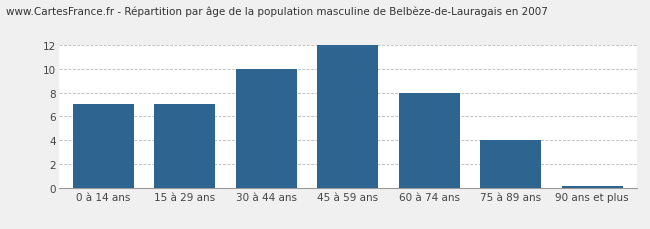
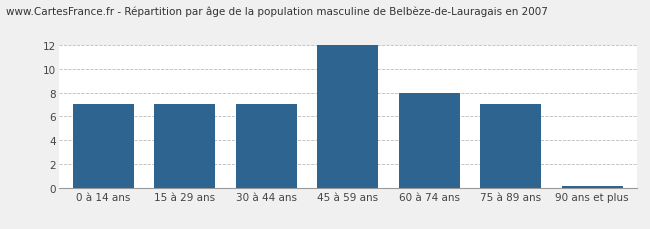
30 à 44 ans: 10.0 -> 7.0
75 à 89 ans: 4.0 -> 7.0
